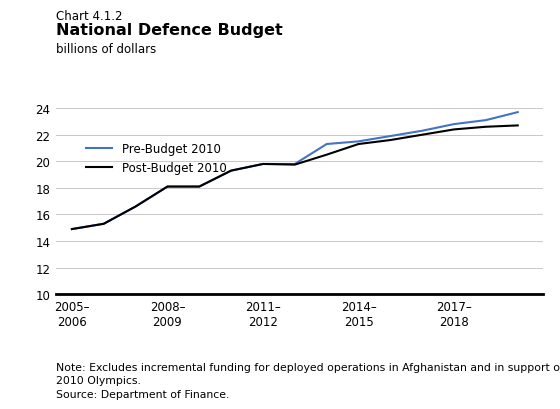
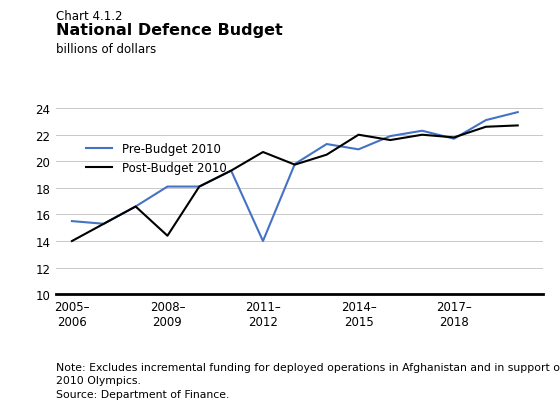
Pre-Budget 2010/2005– 2006: 14.9 -> 15.5
Post-Budget 2010/2005– 2006: 14.9 -> 14.0
Post-Budget 2010/2008– 2009: 18.1 -> 14.4
Pre-Budget 2010/2011– 2012: 19.8 -> 14.0
Post-Budget 2010/2011– 2012: 19.8 -> 20.7
Pre-Budget 2010/2014– 2015: 21.5 -> 20.9
Post-Budget 2010/2014– 2015: 21.3 -> 22.0
Pre-Budget 2010/2017– 2018: 22.8 -> 21.7
Post-Budget 2010/2017– 2018: 22.4 -> 21.8
